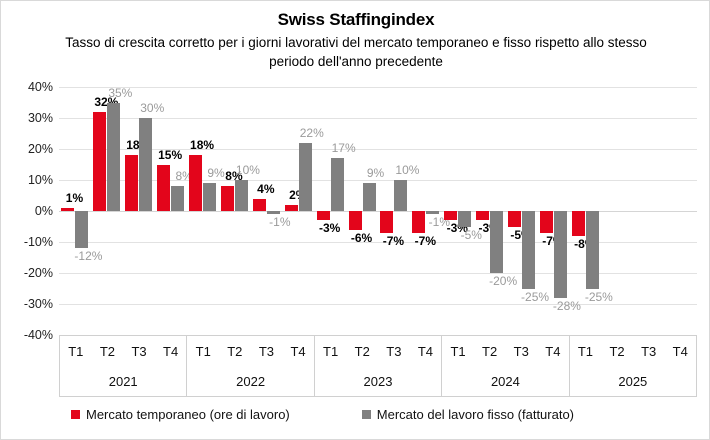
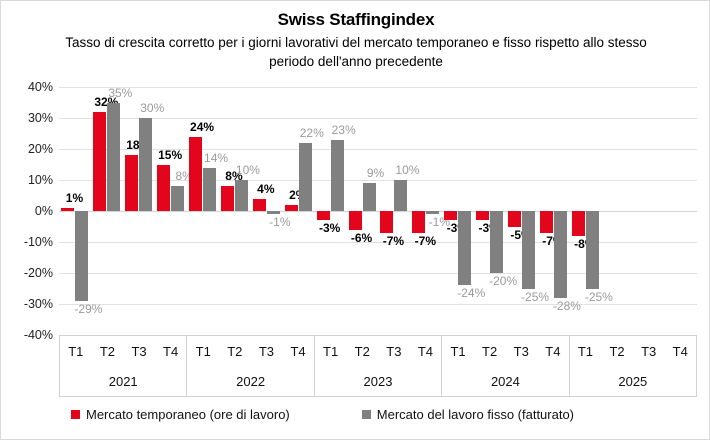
Mercato del lavoro fisso (fatturato)/2021 T1: -12% -> -29%
Mercato temporaneo (ore di lavoro)/2022 T1: 18% -> 24%
Mercato del lavoro fisso (fatturato)/2022 T1: 9% -> 14%
Mercato del lavoro fisso (fatturato)/2023 T1: 17% -> 23%
Mercato del lavoro fisso (fatturato)/2024 T1: -5% -> -24%
